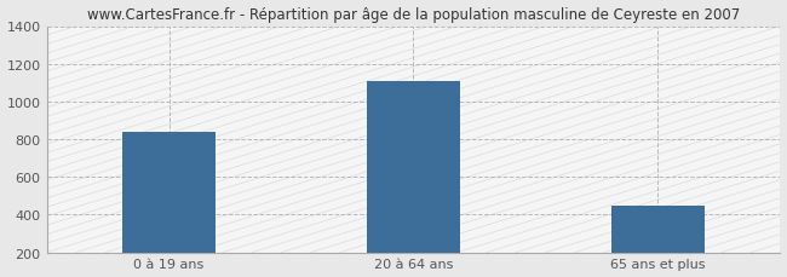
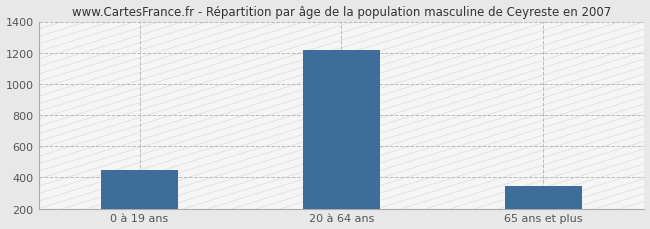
0 à 19 ans: 840 -> 450
20 à 64 ans: 1110 -> 1220
65 ans et plus: 450 -> 340
